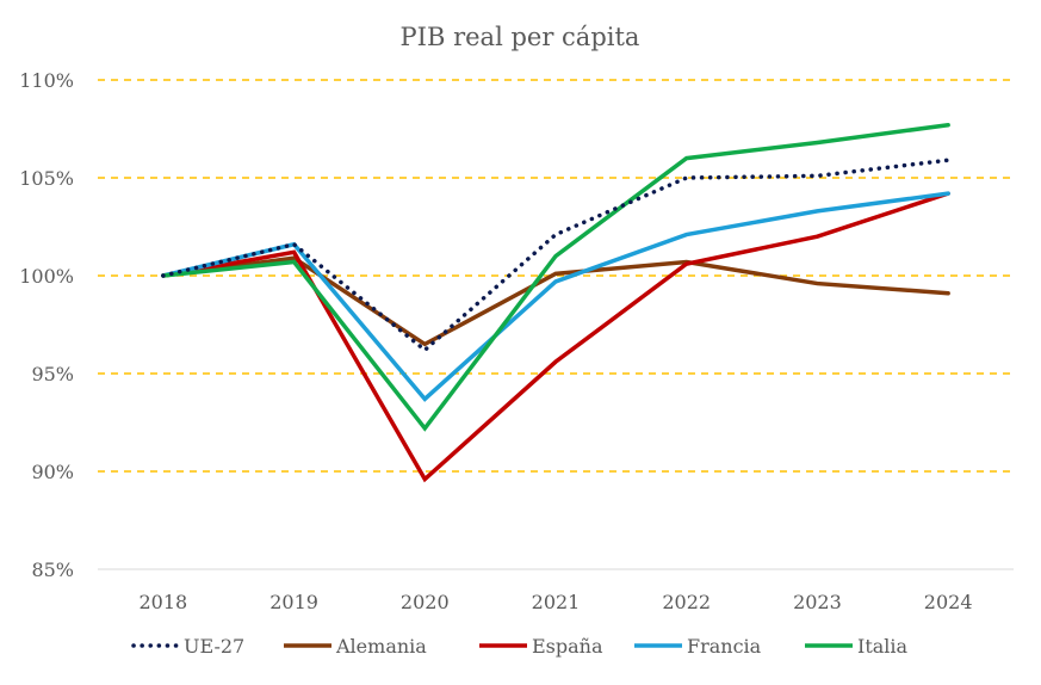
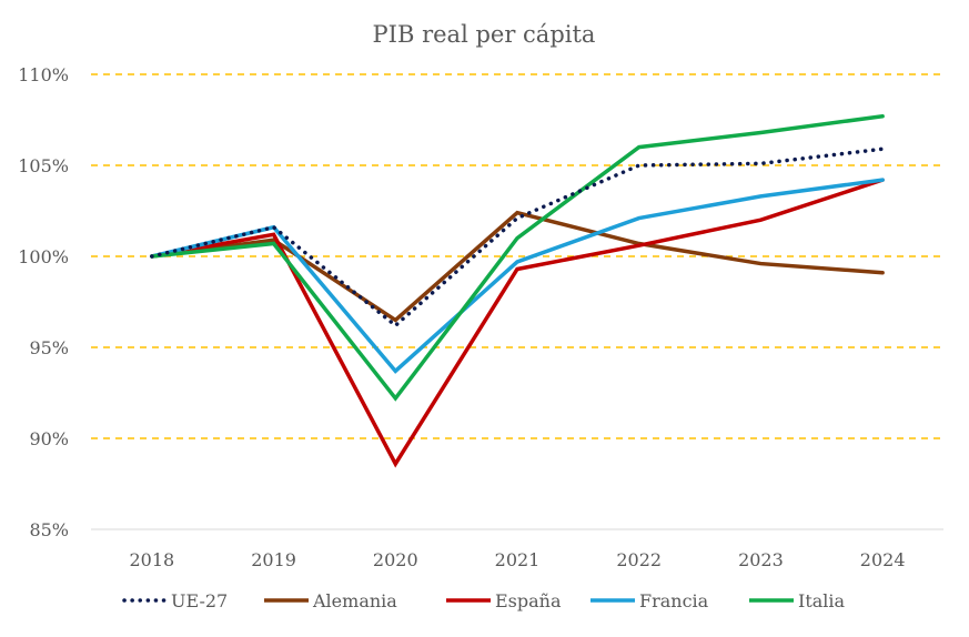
España/2020: 89.6% -> 88.6%
Alemania/2021: 100.1% -> 102.4%
España/2021: 95.6% -> 99.3%
